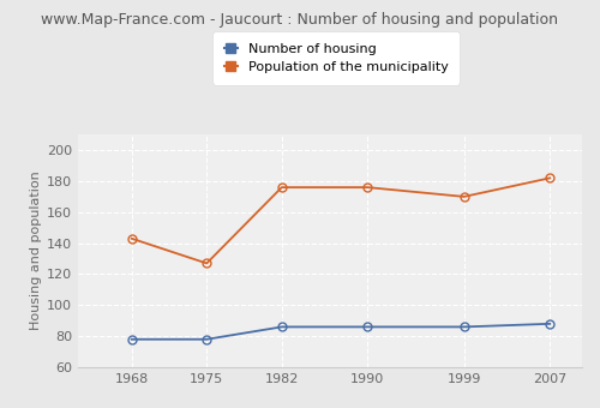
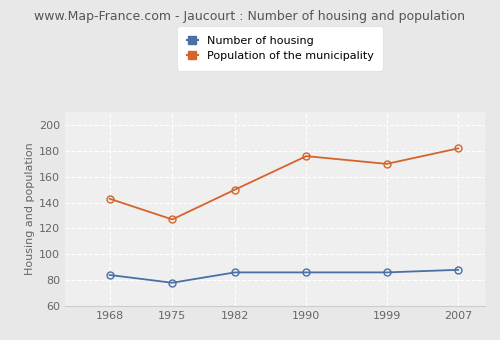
Number of housing/1968: 78 -> 84
Population of the municipality/1982: 176 -> 150
